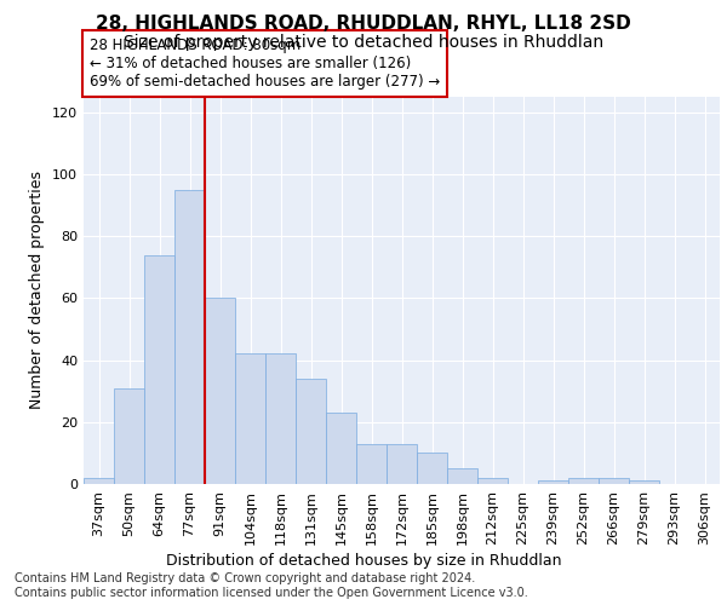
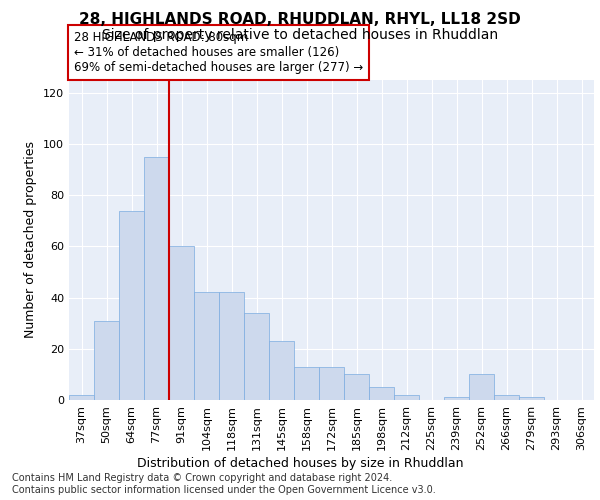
252sqm: 2 -> 10
